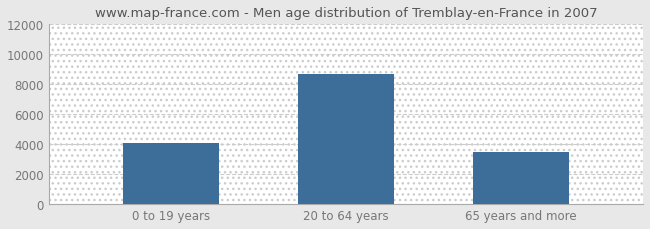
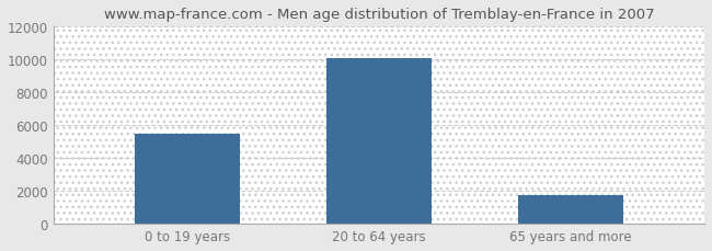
0 to 19 years: 4100 -> 5500
20 to 64 years: 8700 -> 10100
65 years and more: 3500 -> 1800
